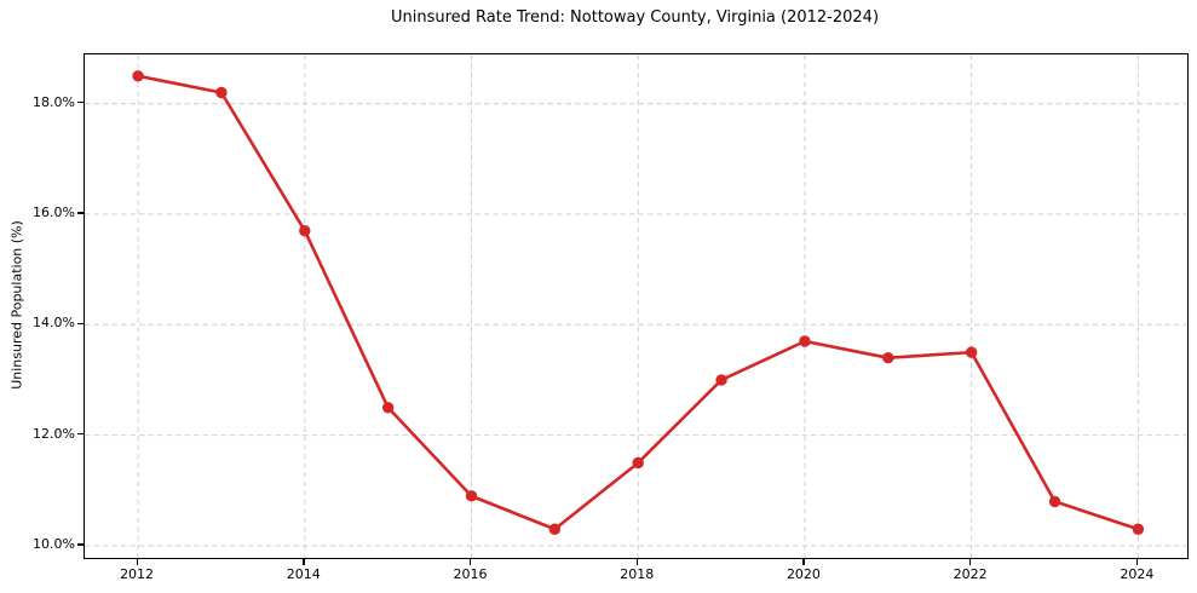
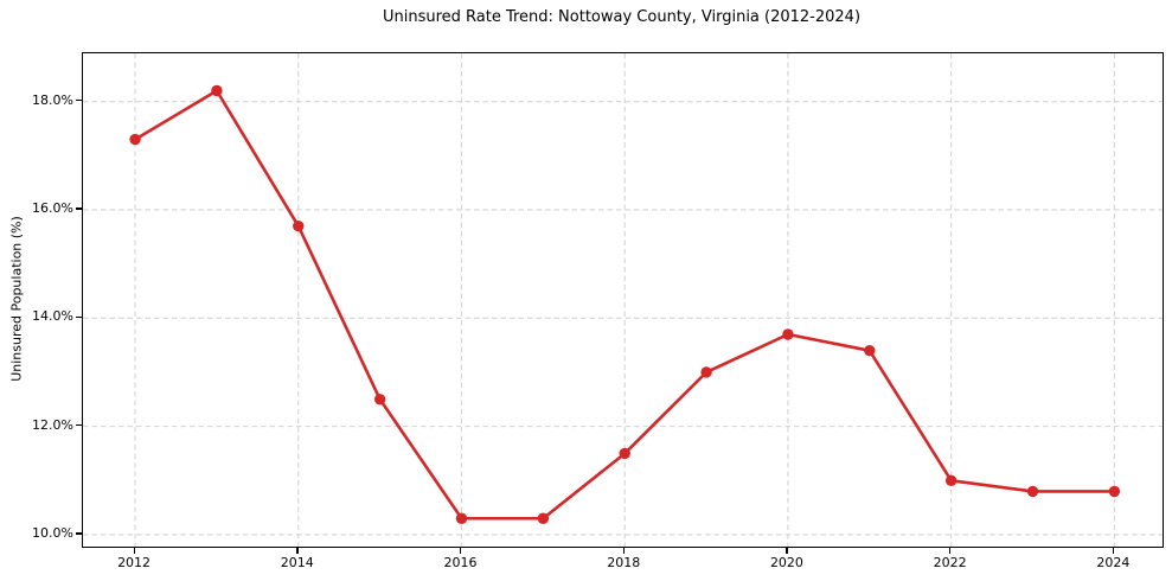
2012: 18.5% -> 17.3%
2016: 10.9% -> 10.3%
2022: 13.5% -> 11.0%
2024: 10.3% -> 10.8%
